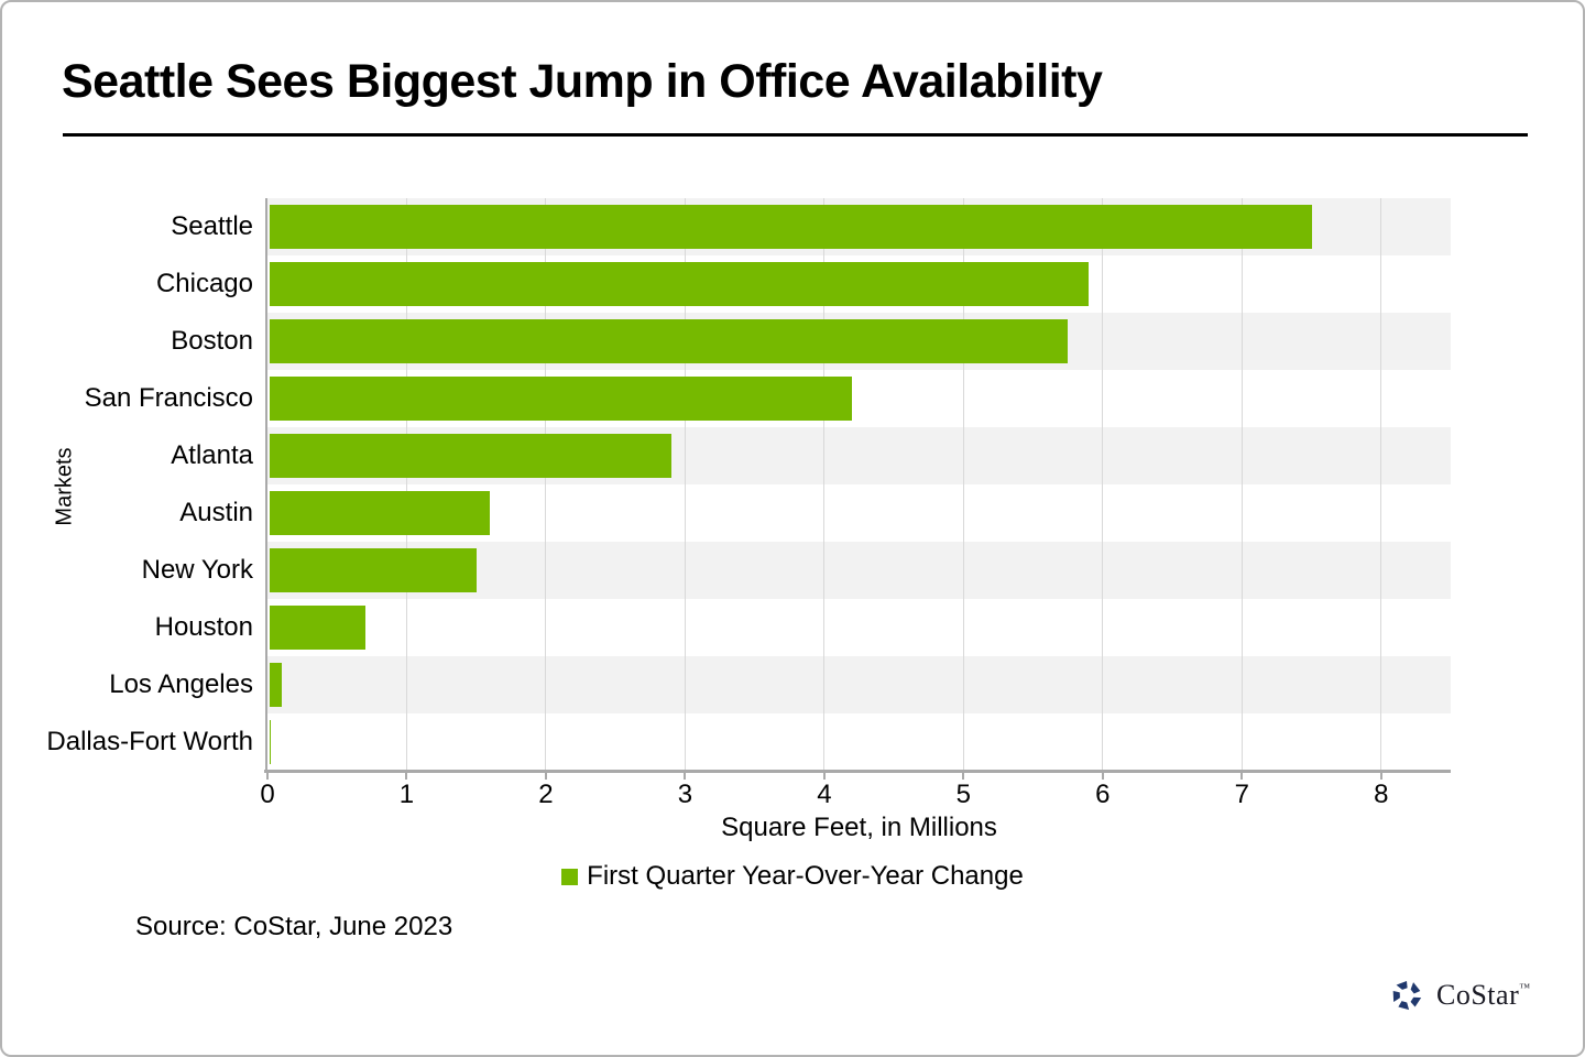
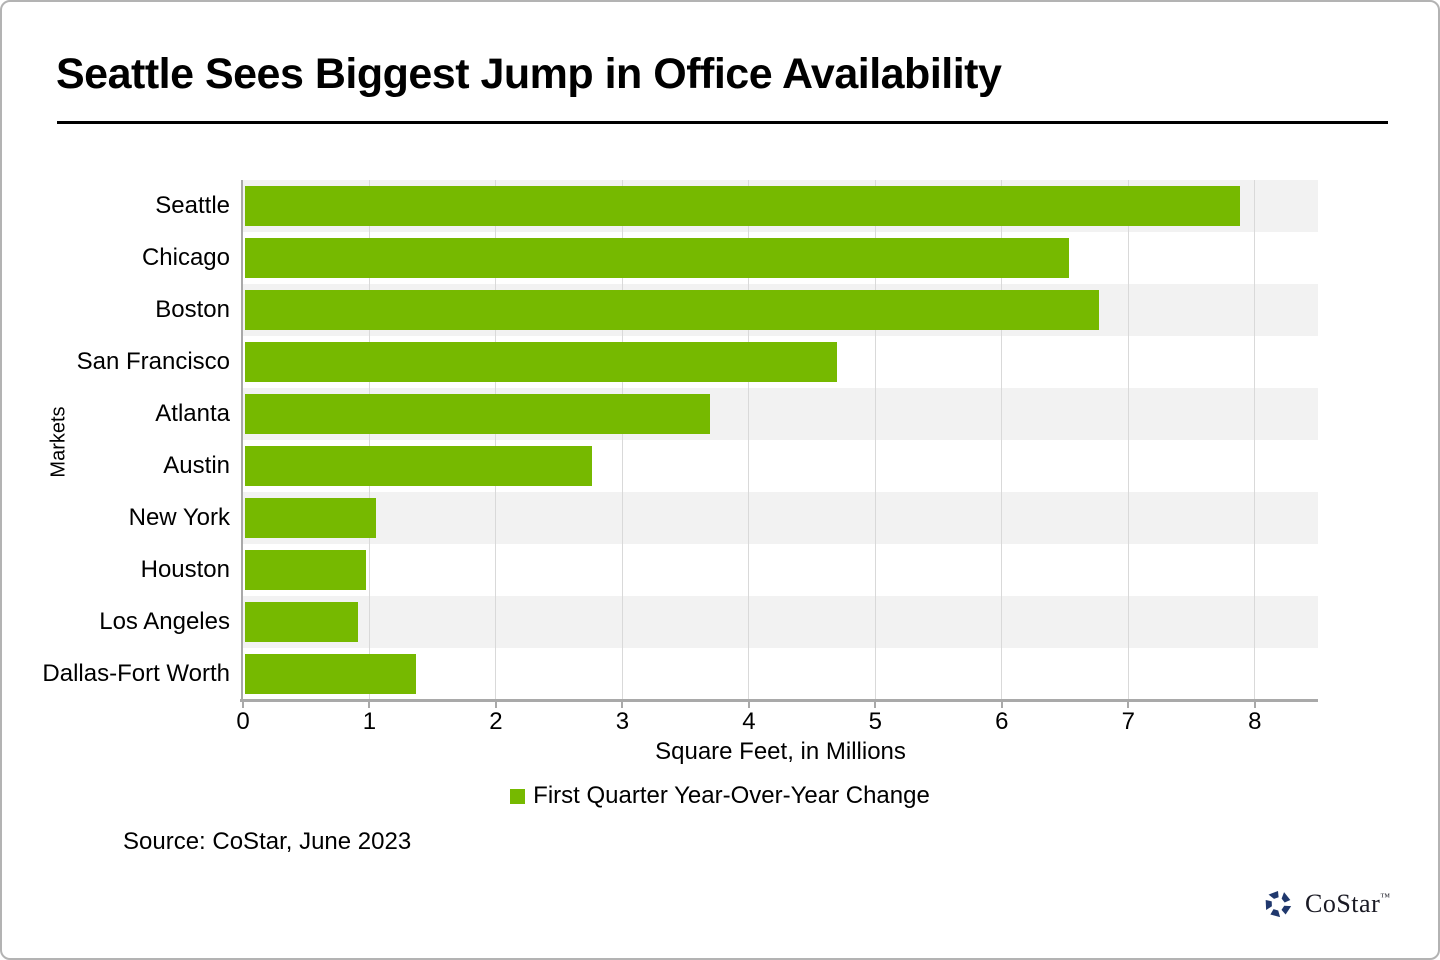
Seattle: 7.50 -> 7.88
Chicago: 5.90 -> 6.53
Boston: 5.75 -> 6.77
San Francisco: 4.20 -> 4.70
Atlanta: 2.90 -> 3.69
Austin: 1.60 -> 2.76
New York: 1.50 -> 1.05
Houston: 0.70 -> 0.97
Los Angeles: 0.10 -> 0.91
Dallas-Fort Worth: 0.02 -> 1.37
